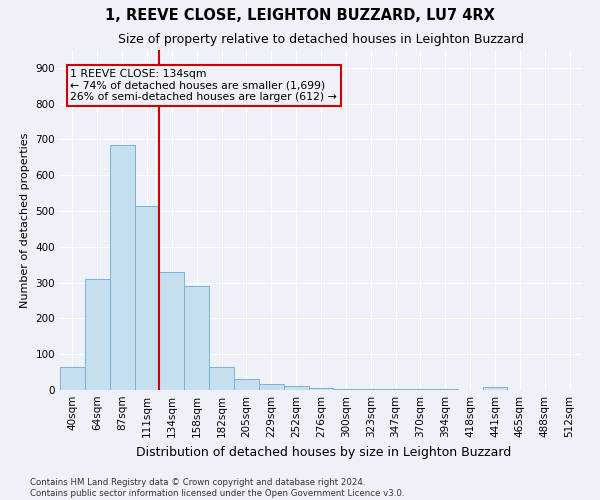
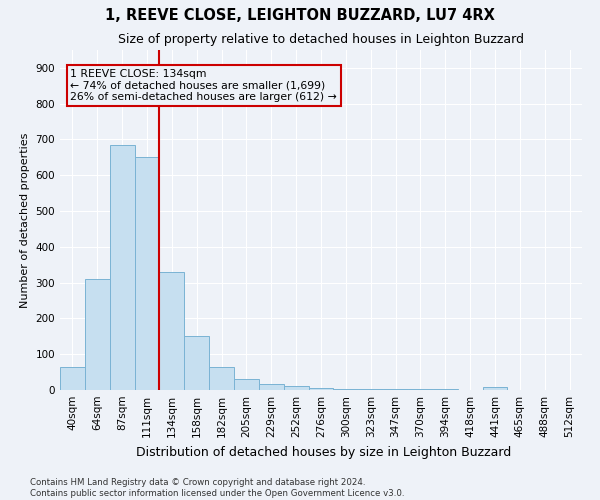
111sqm: 515 -> 650
158sqm: 290 -> 150
